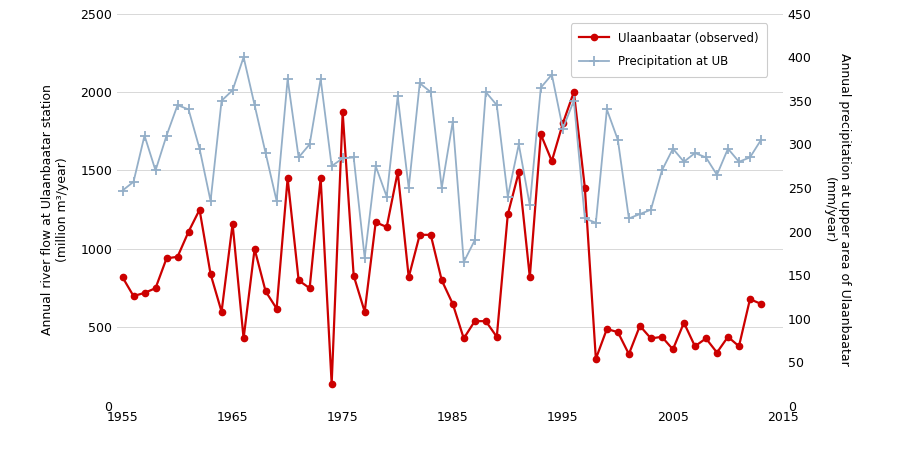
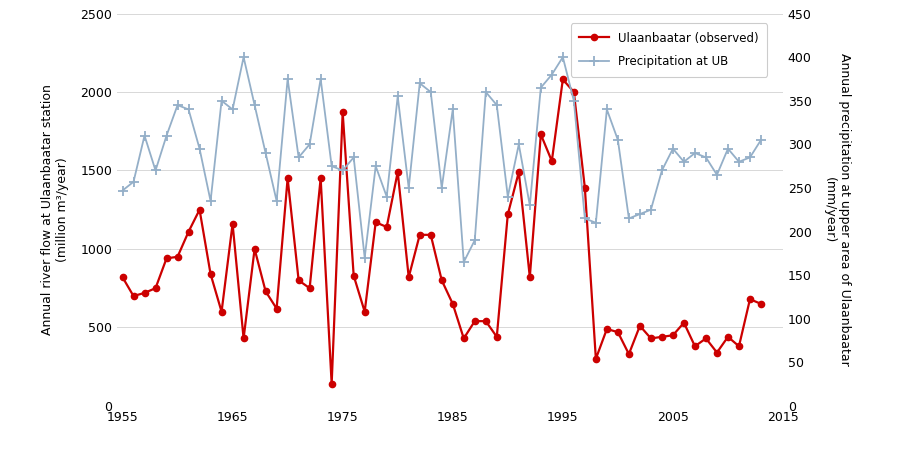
Precipitation at UB/1965: 362 -> 340
Precipitation at UB/1975: 284 -> 270
Precipitation at UB/1985: 326 -> 340
Ulaanbaatar (observed)/1995: 1800 -> 2080
Precipitation at UB/1995: 318 -> 400
Ulaanbaatar (observed)/2005: 360 -> 450
